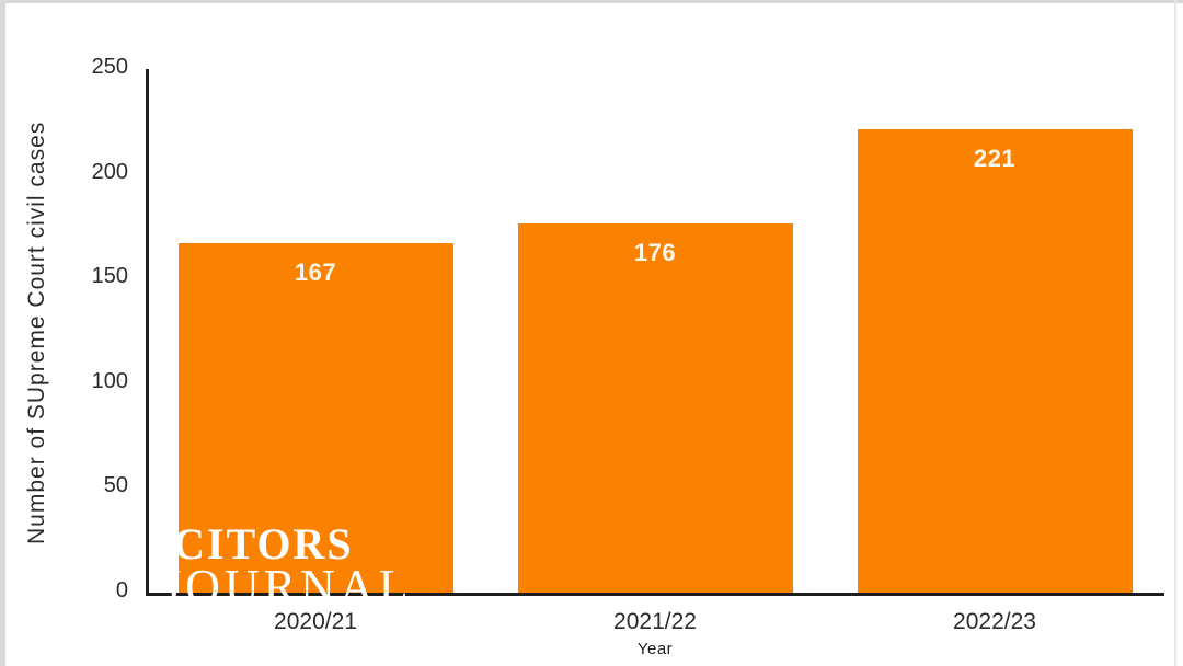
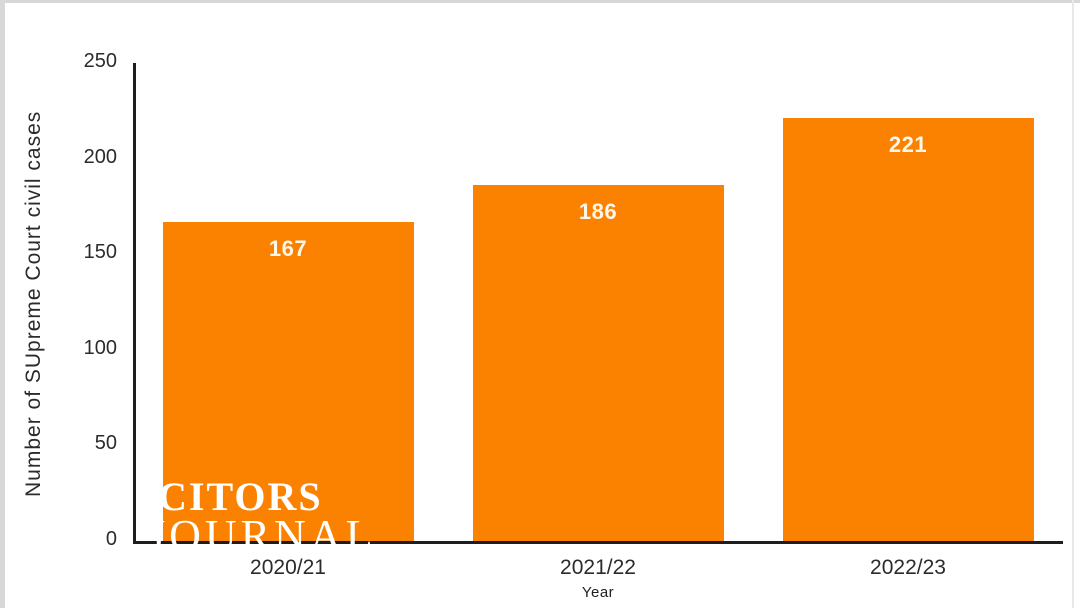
2021/22: 176 -> 186
